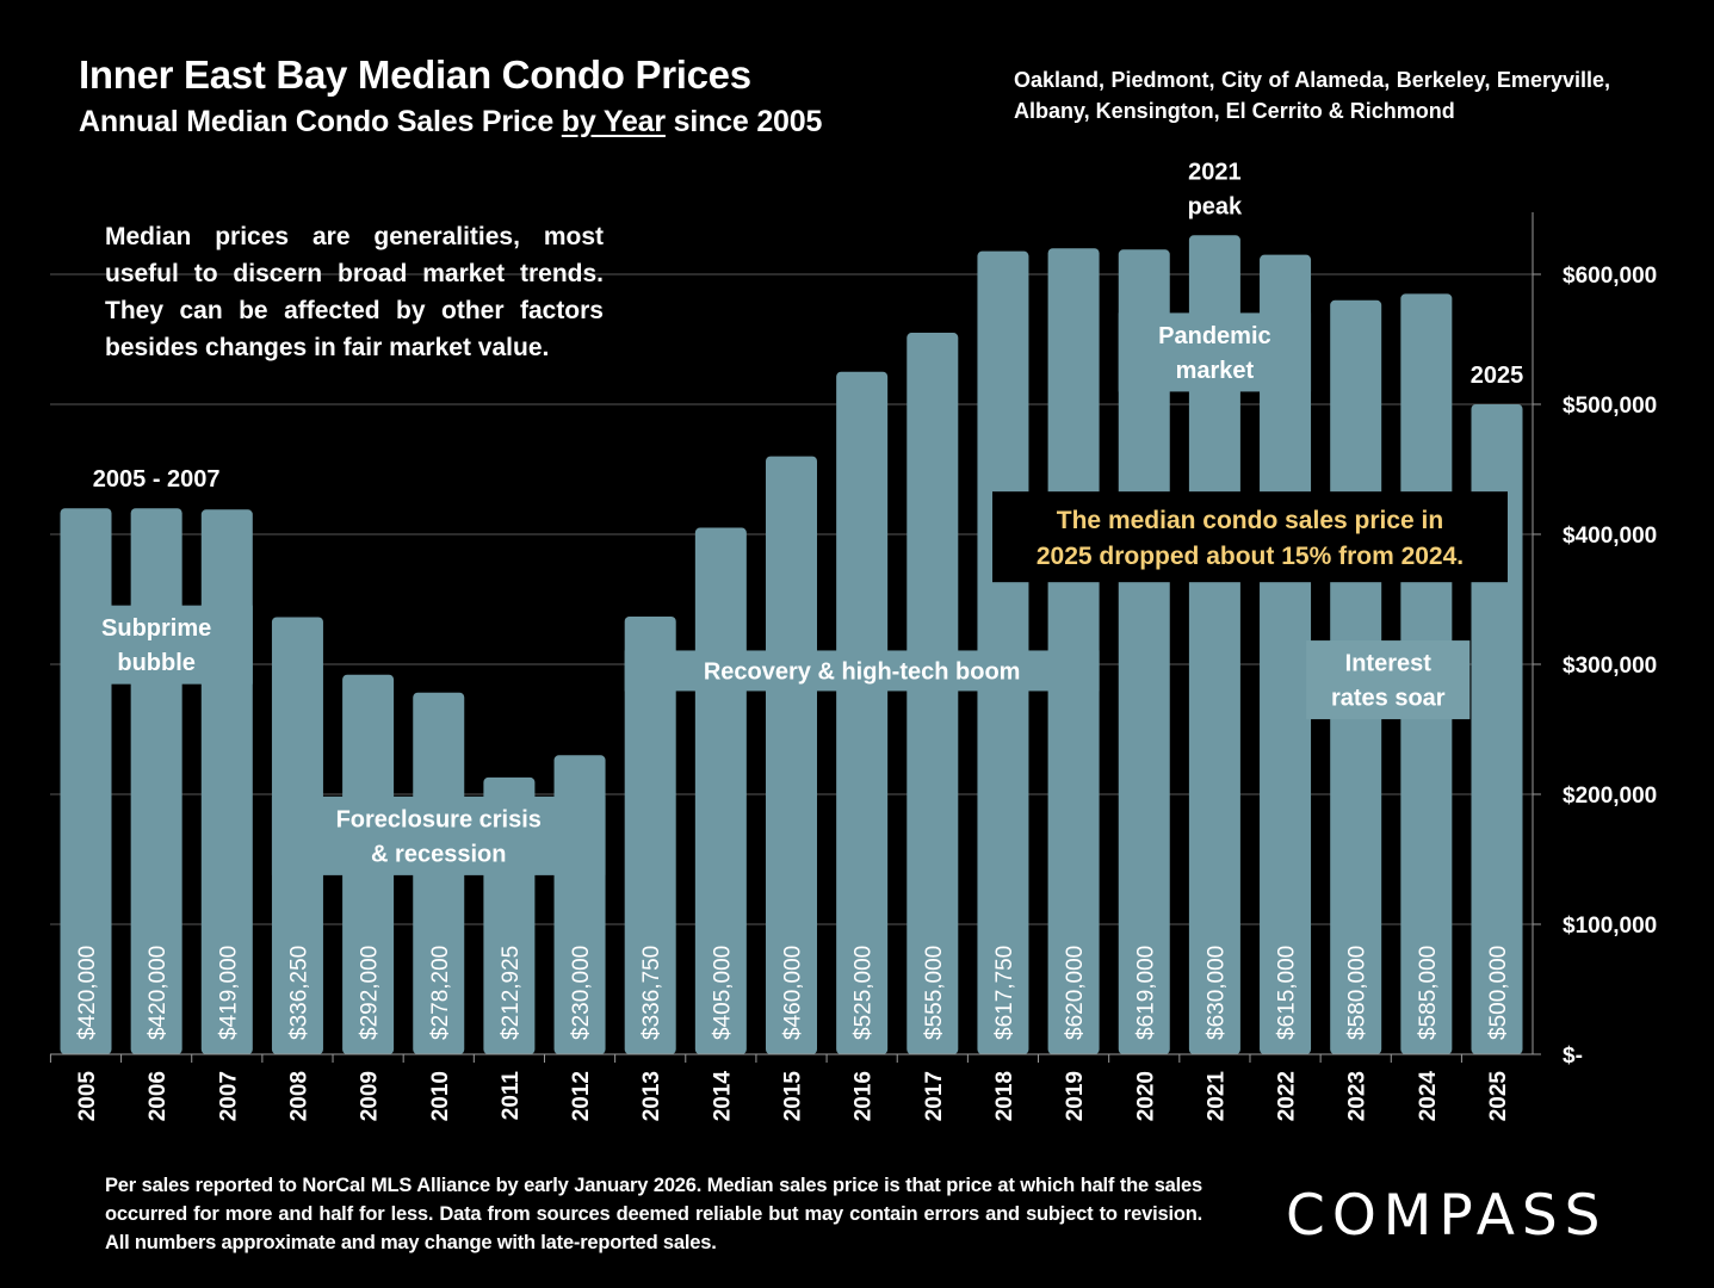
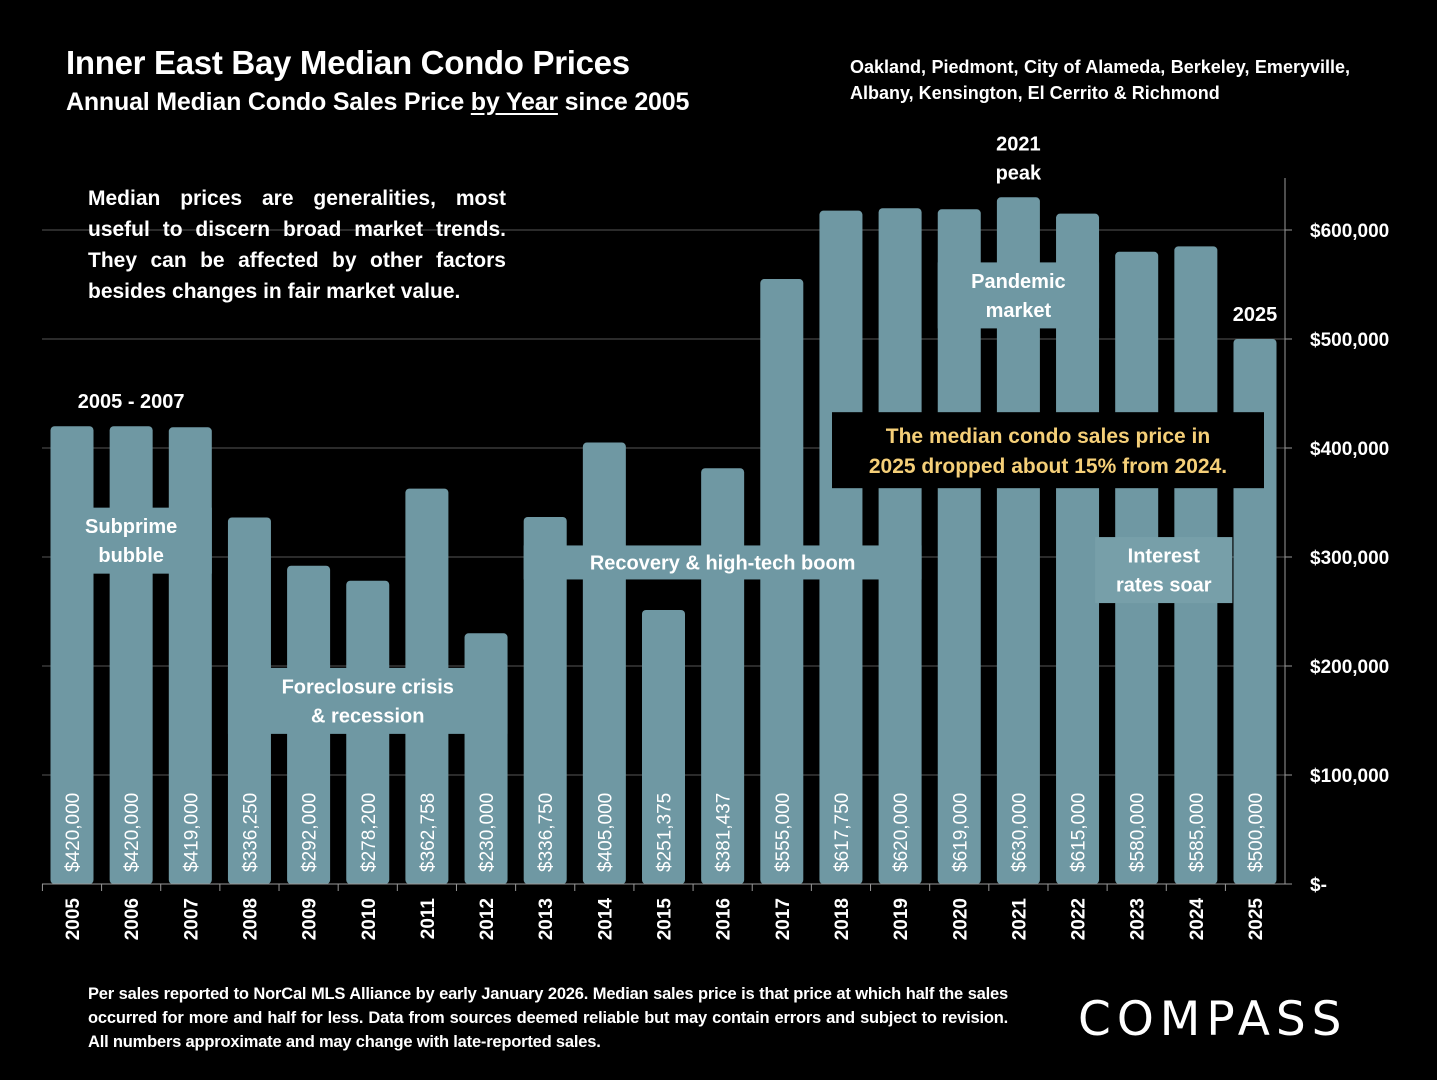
2011: $212,925 -> $362,758
2015: $460,000 -> $251,375
2016: $525,000 -> $381,437
